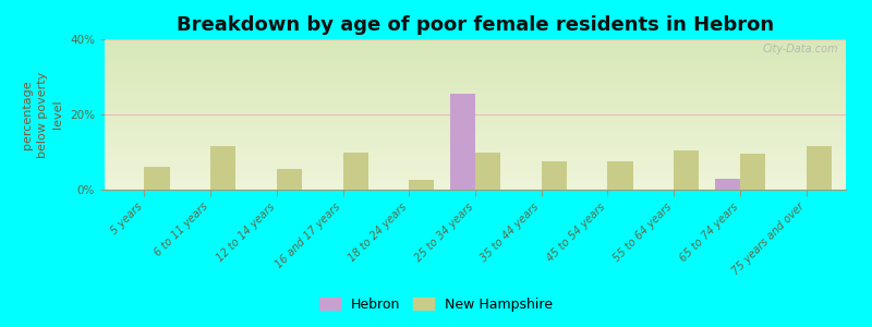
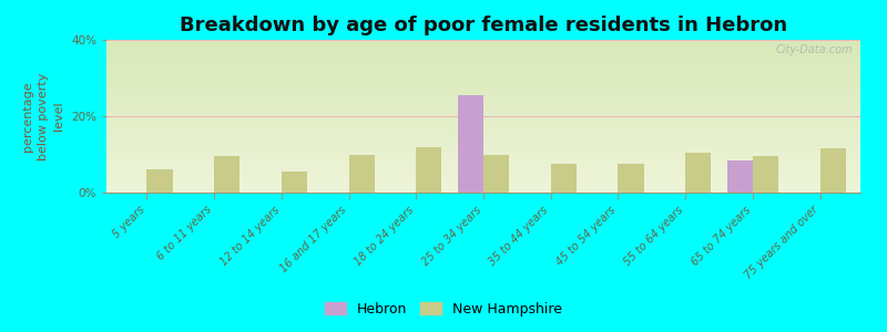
New Hampshire/6 to 11 years: 11.5% -> 9.5%
New Hampshire/18 to 24 years: 2.5% -> 12.0%
Hebron/65 to 74 years: 3.0% -> 8.5%
